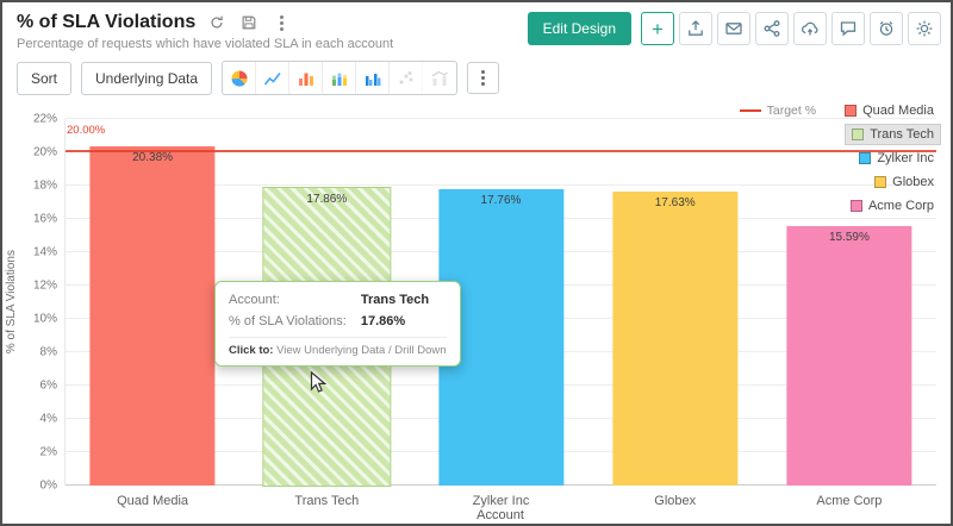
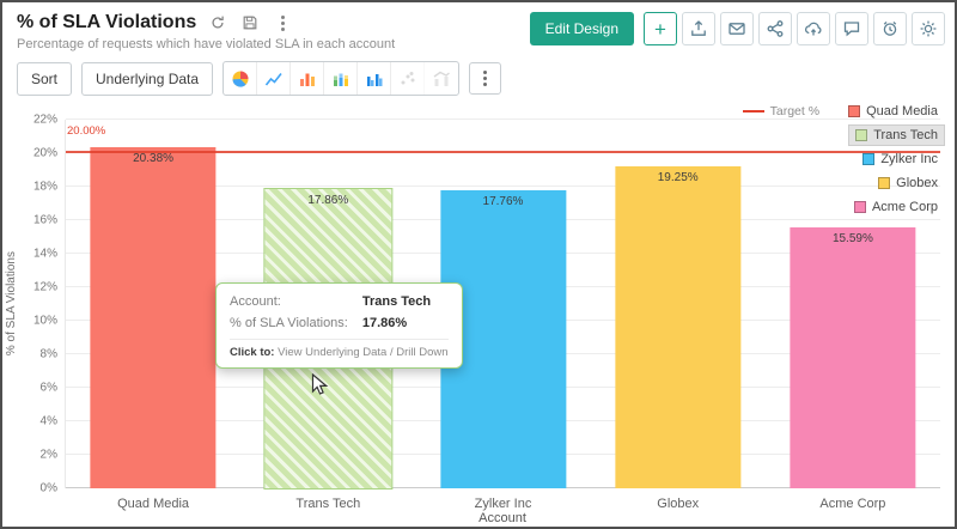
Globex: 17.63% -> 19.25%
